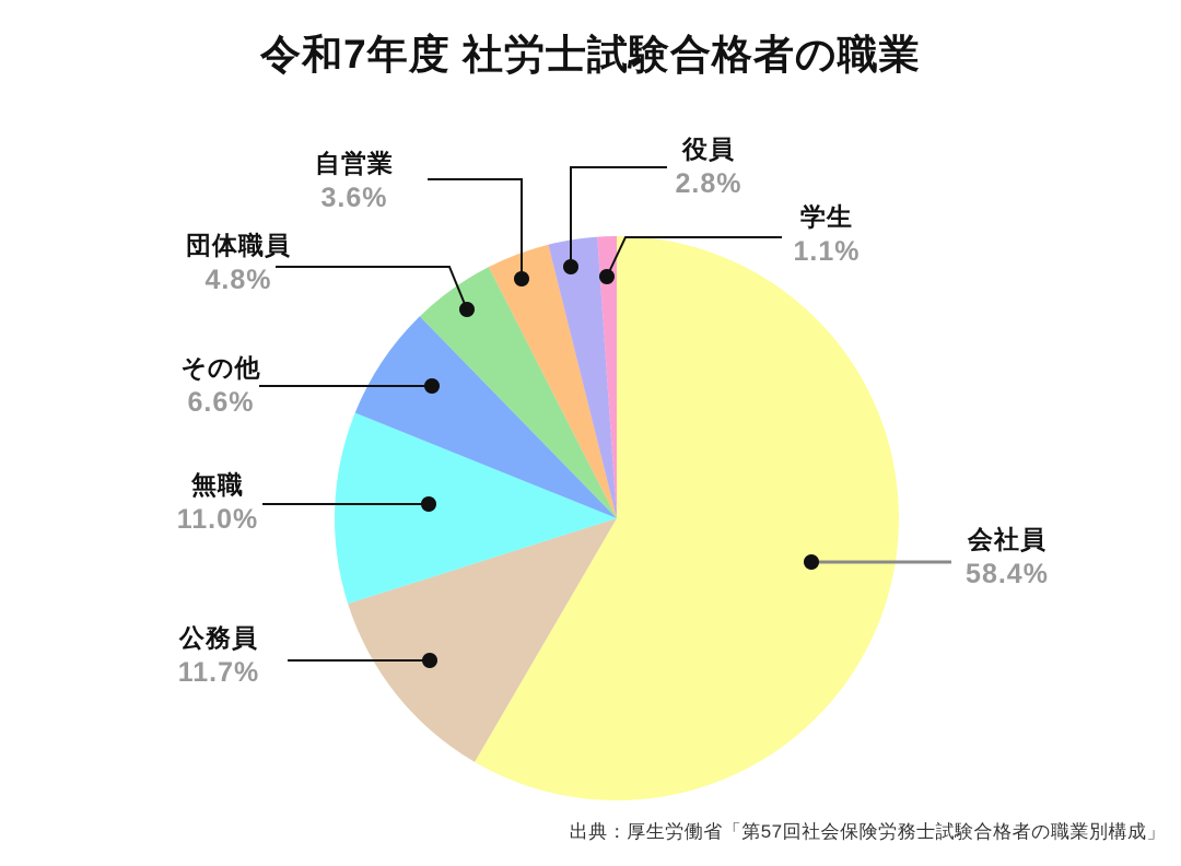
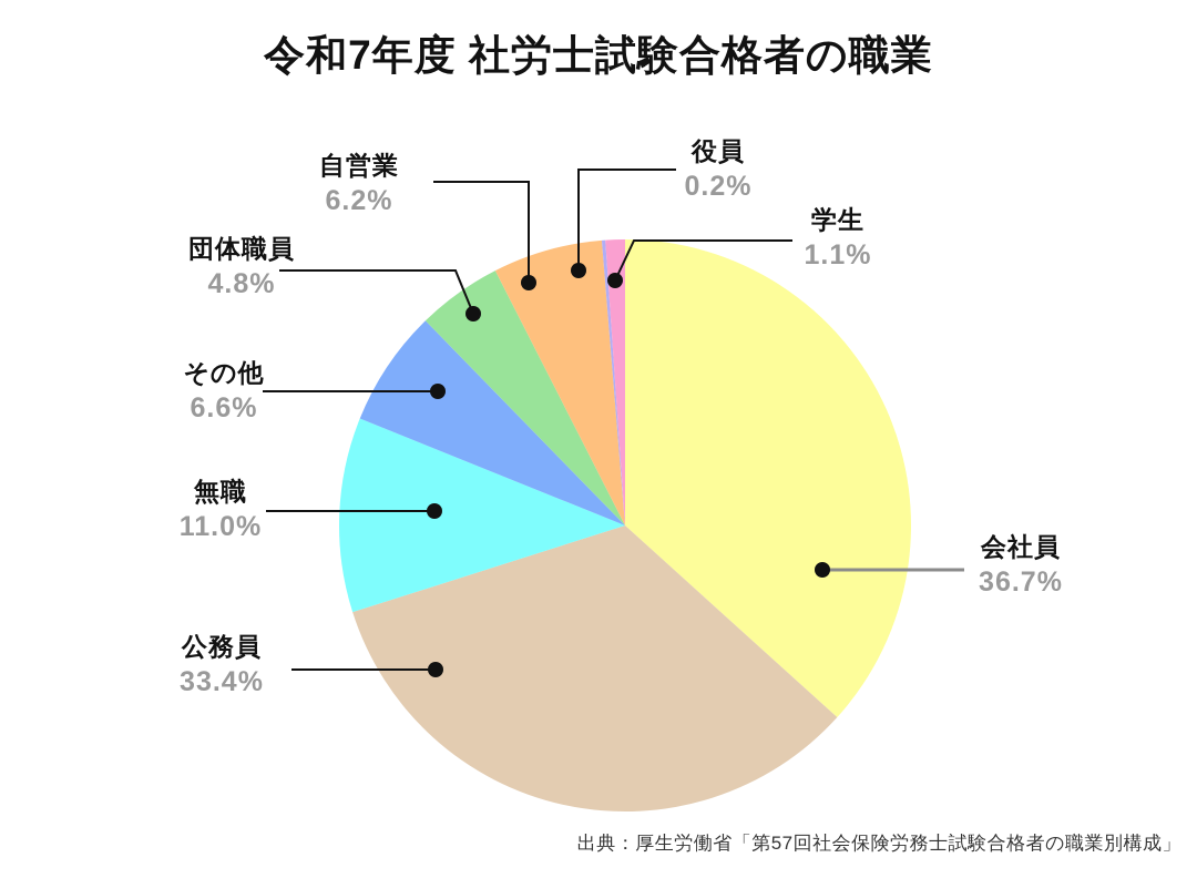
会社員: 58.4% -> 36.7%
公務員: 11.7% -> 33.4%
自営業: 3.6% -> 6.2%
役員: 2.8% -> 0.2%
